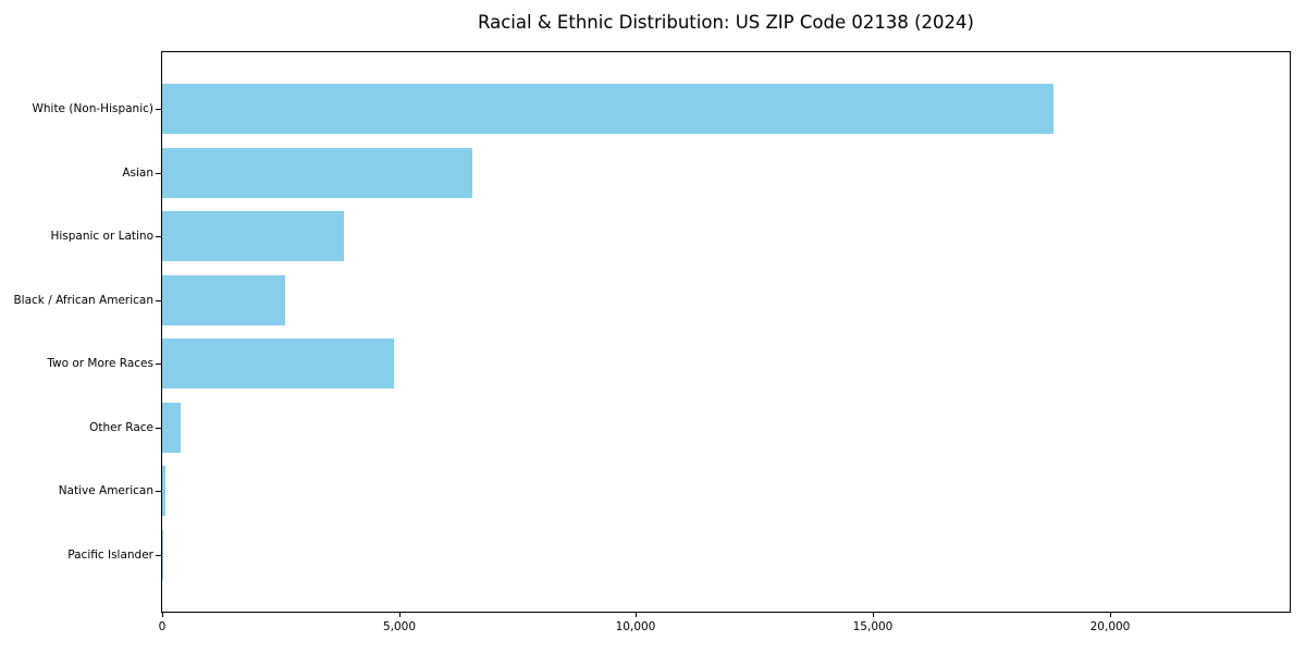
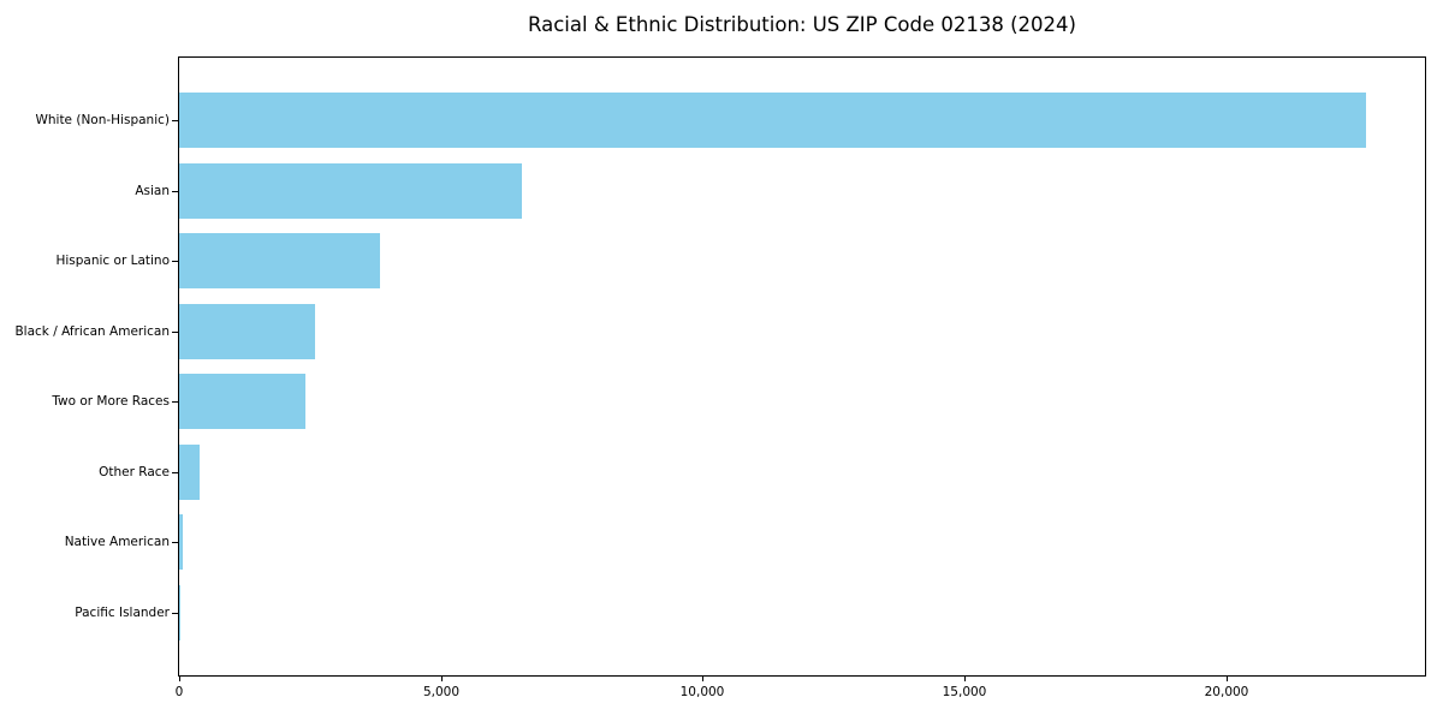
White (Non-Hispanic): 18800 -> 22700
Two or More Races: 4900 -> 2400
